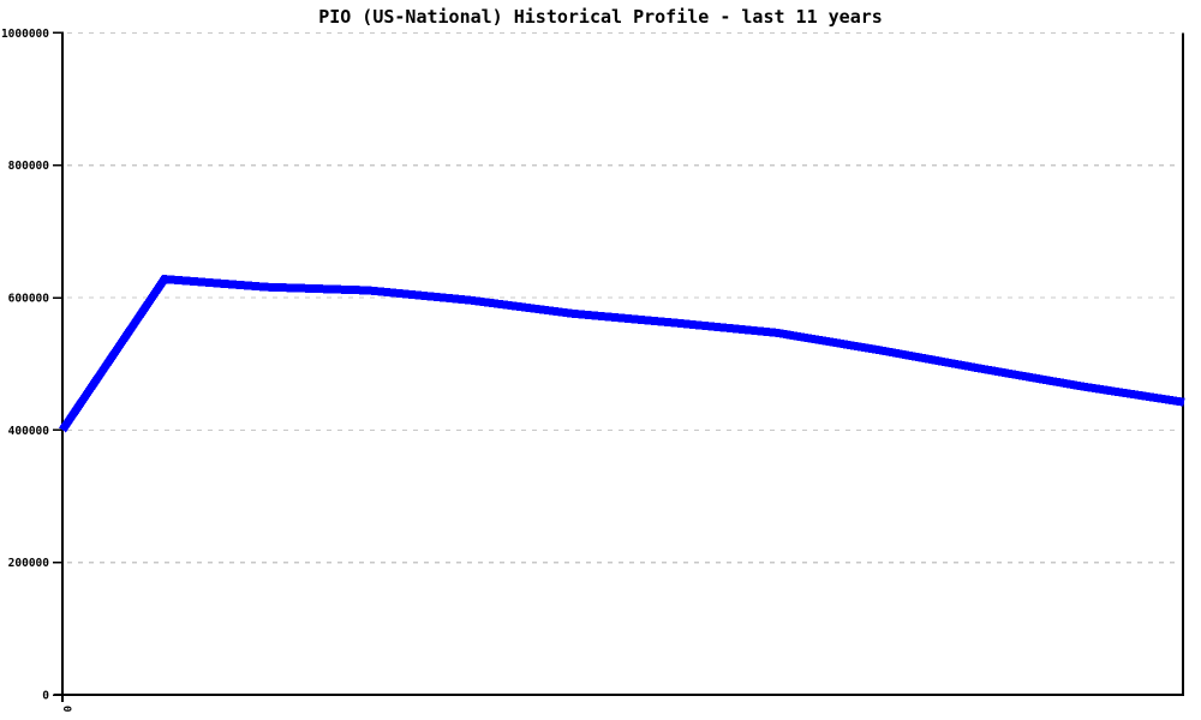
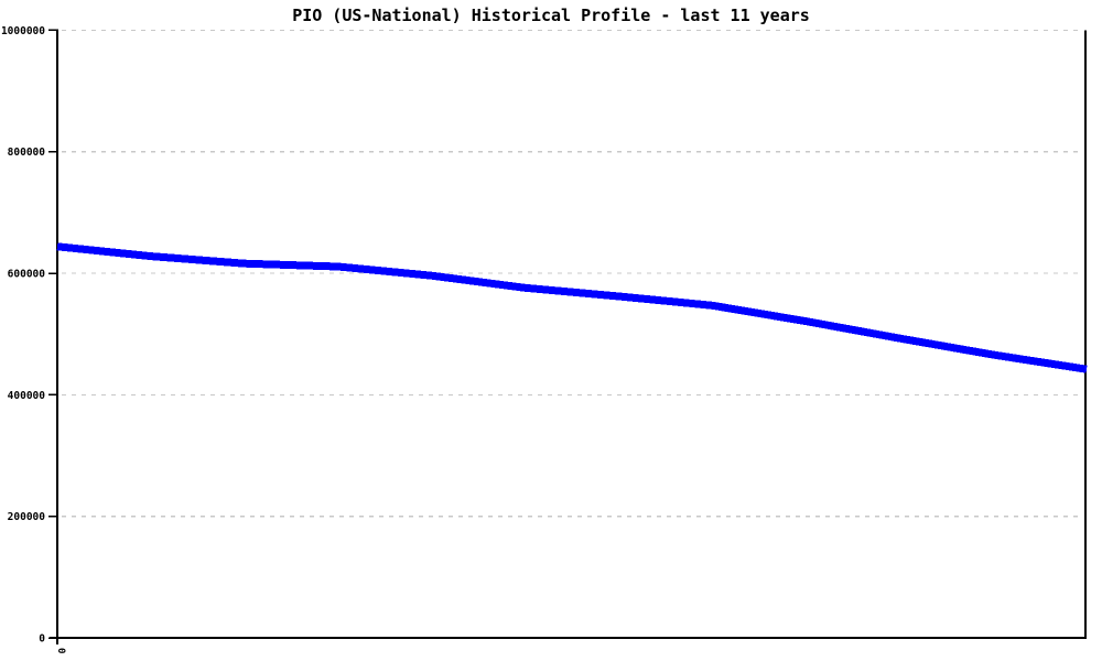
0: 400000 -> 640000
